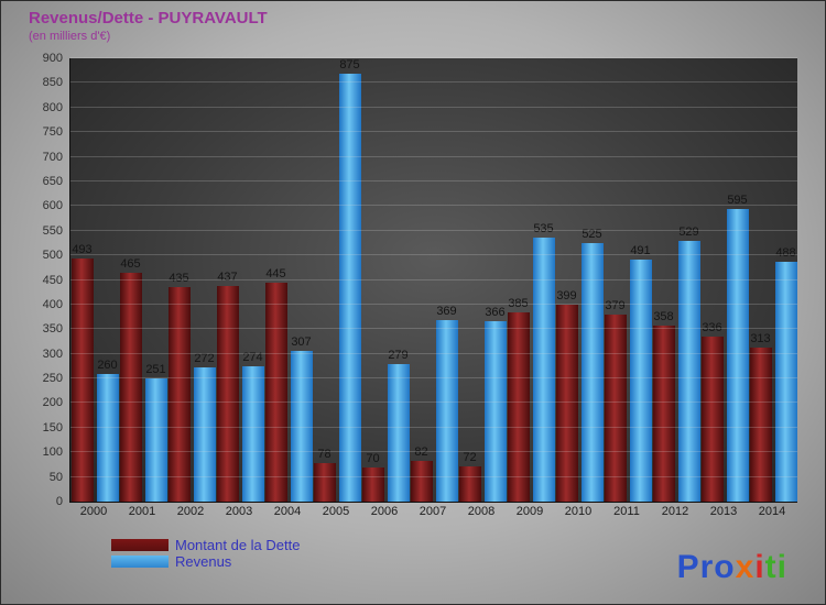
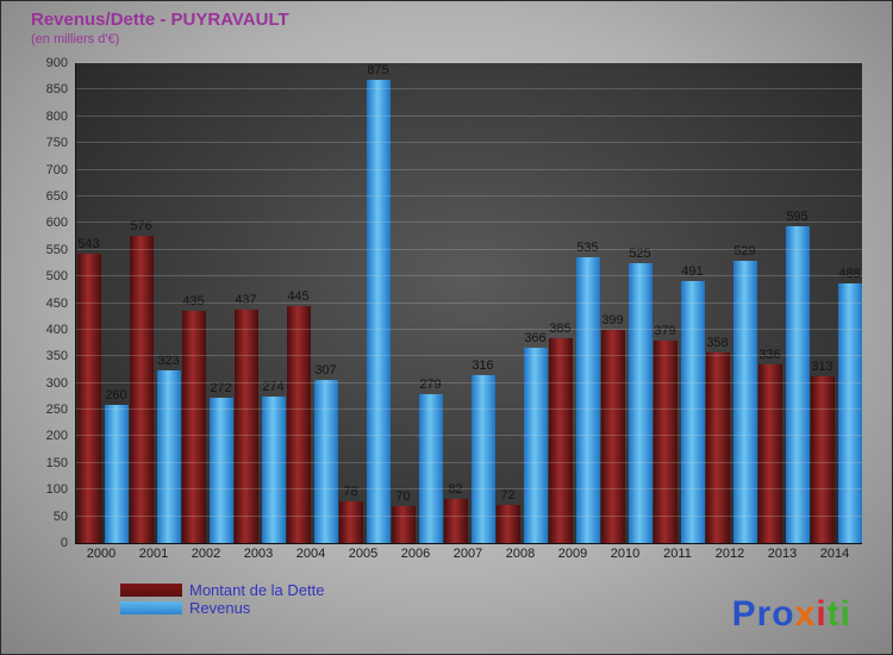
Montant de la Dette/2000: 493 -> 543
Montant de la Dette/2001: 465 -> 576
Revenus/2001: 251 -> 323
Revenus/2007: 369 -> 316
